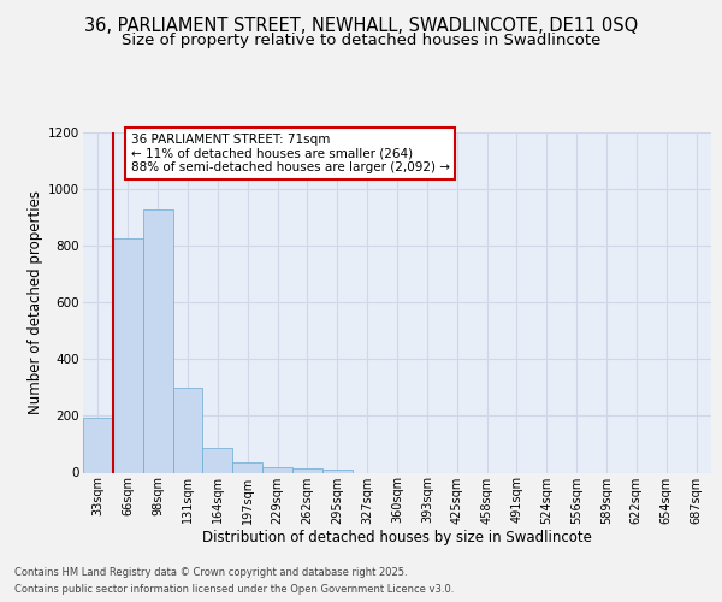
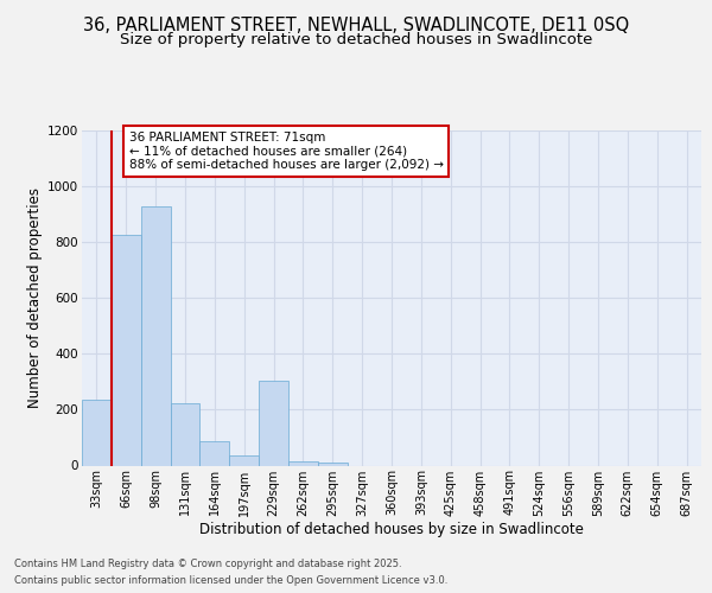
33sqm: 195 -> 235
131sqm: 300 -> 225
229sqm: 20 -> 305
